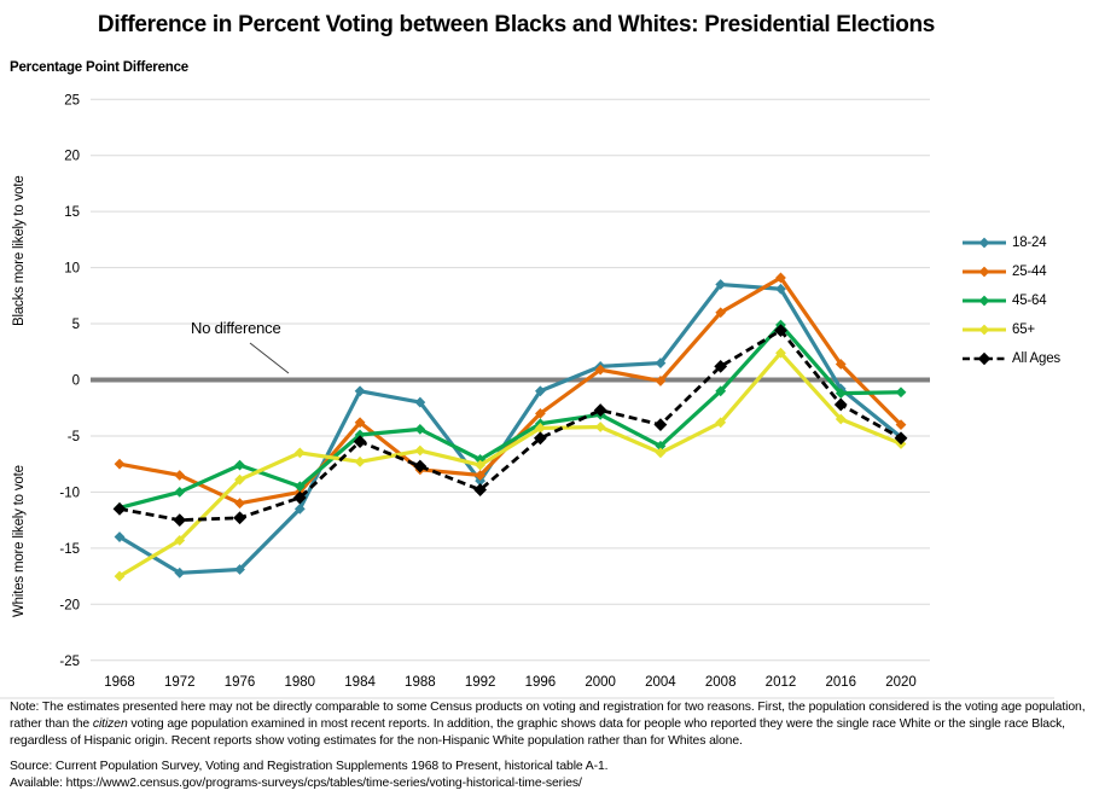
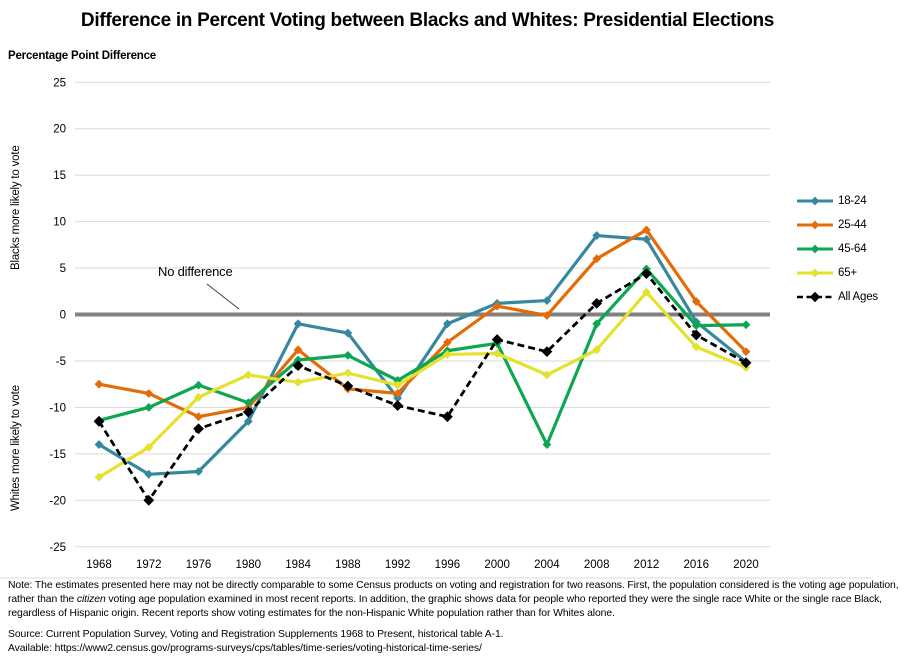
All Ages/1972: -12 -> -20
All Ages/1996: -5 -> -11
45-64/2004: -6 -> -14
